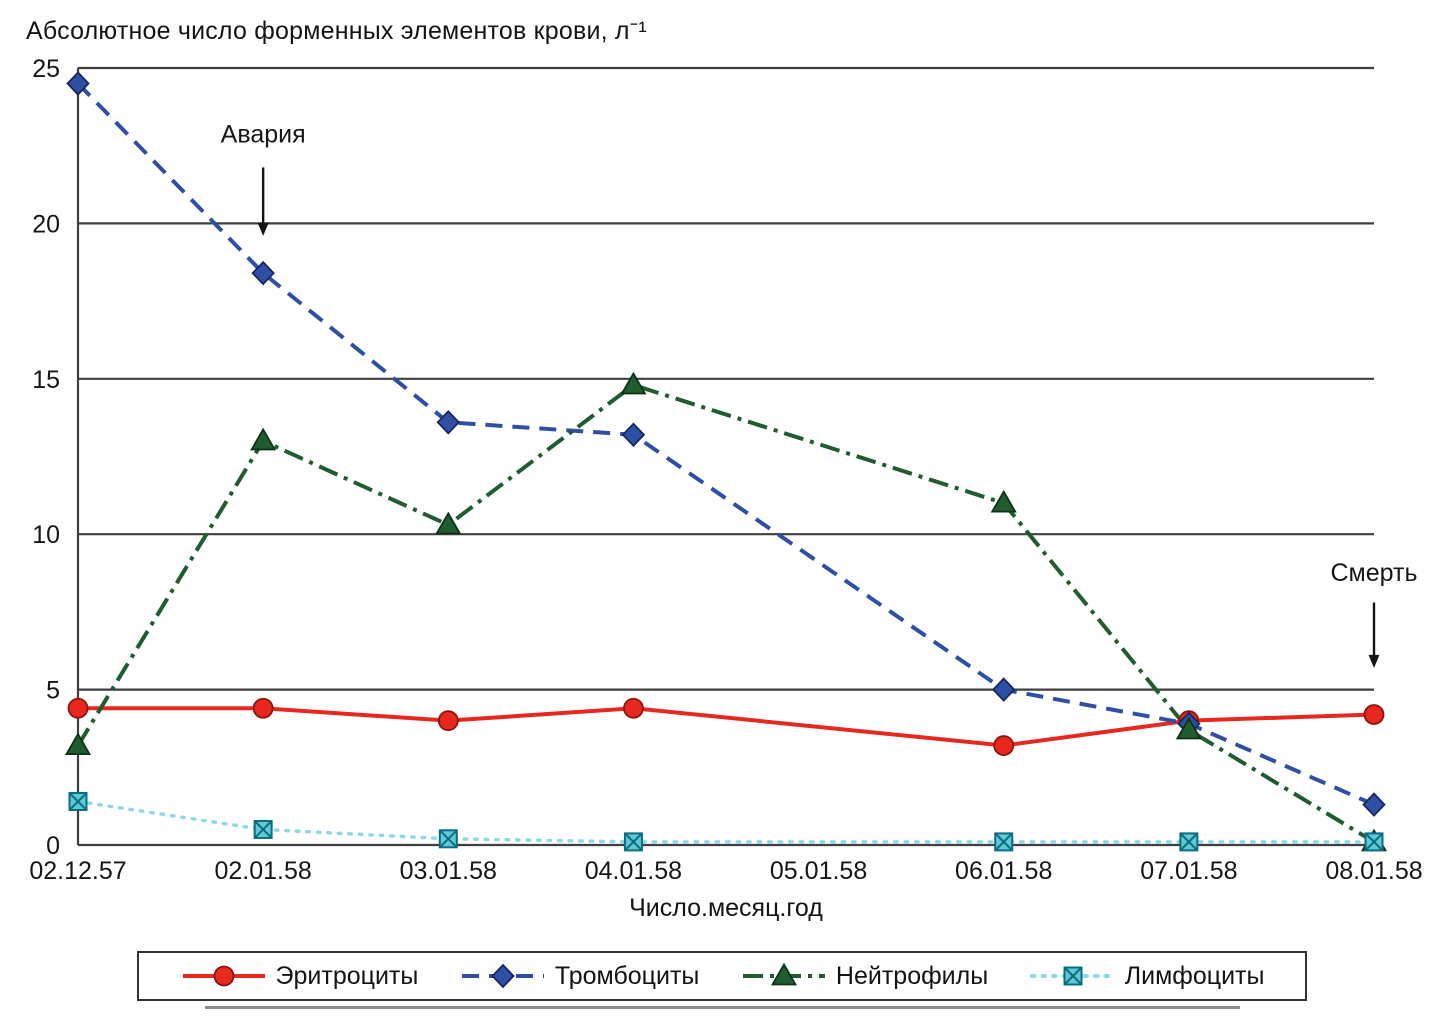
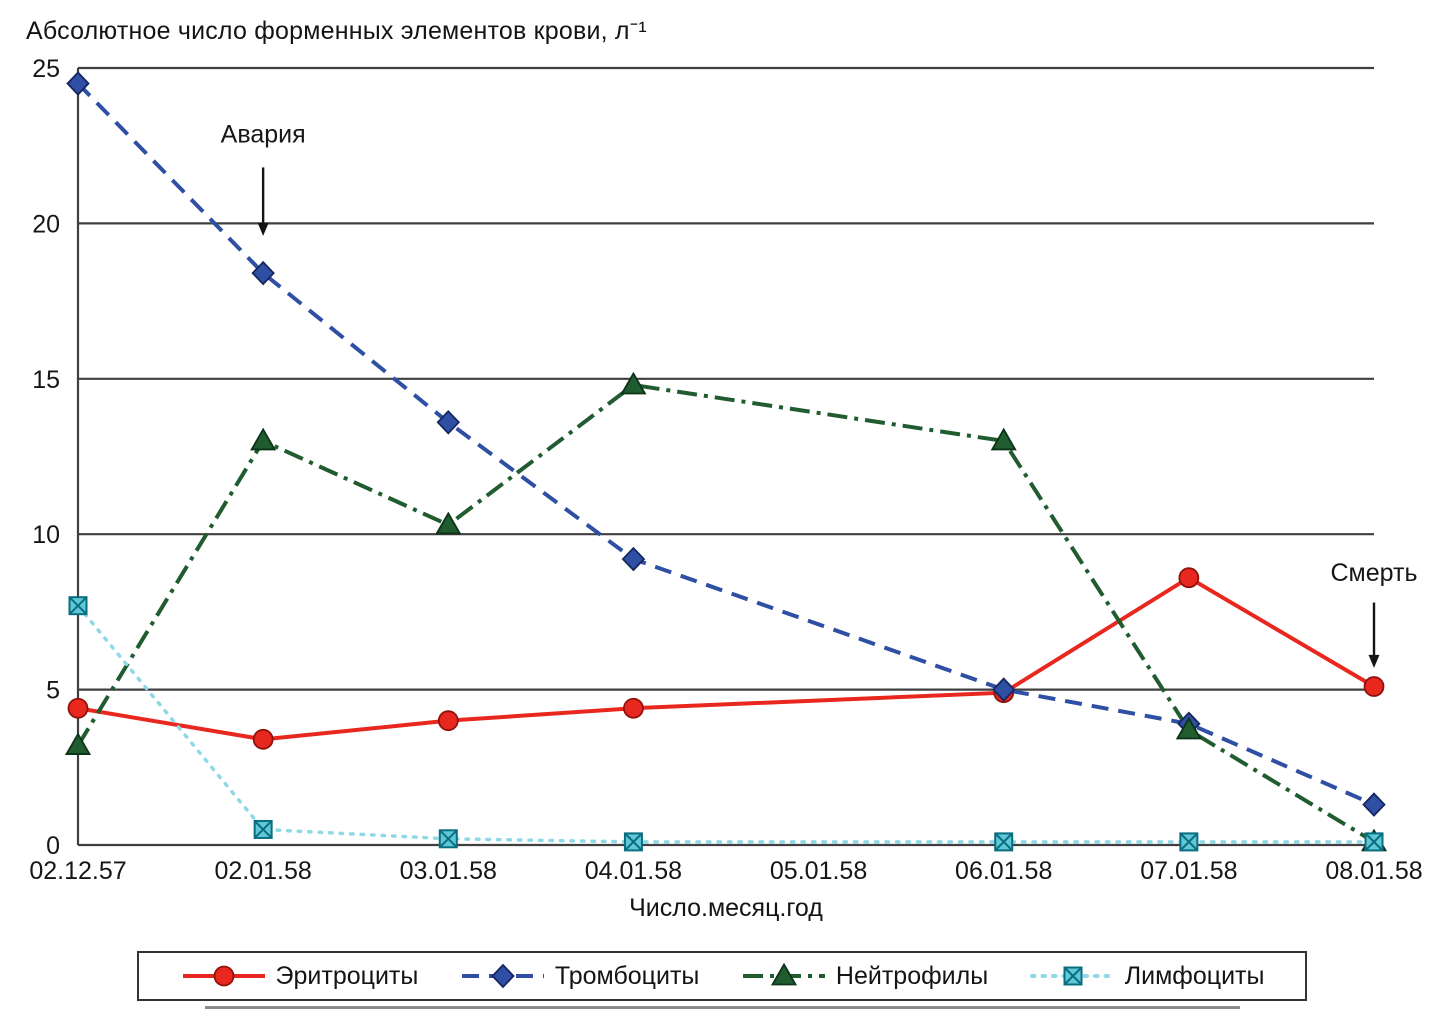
Лимфоциты/02.12.57: 1.4 -> 7.7
Эритроциты/02.01.58: 4.4 -> 3.4
Тромбоциты/04.01.58: 13.2 -> 9.2
Эритроциты/06.01.58: 3.2 -> 4.9
Нейтрофилы/06.01.58: 11.0 -> 13.0
Эритроциты/07.01.58: 4.0 -> 8.6
Эритроциты/08.01.58: 4.2 -> 5.1
